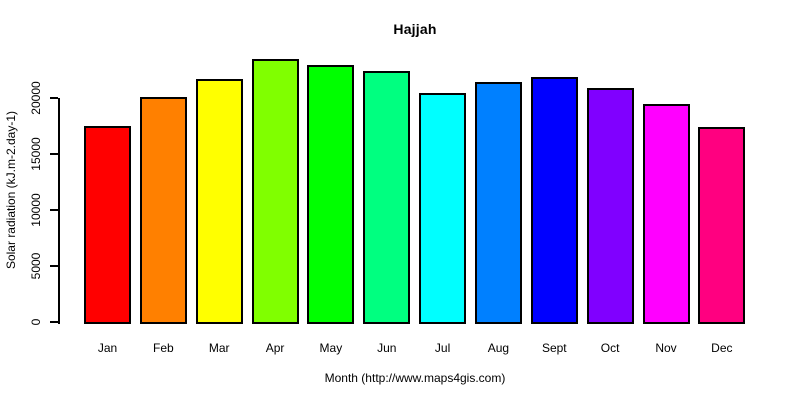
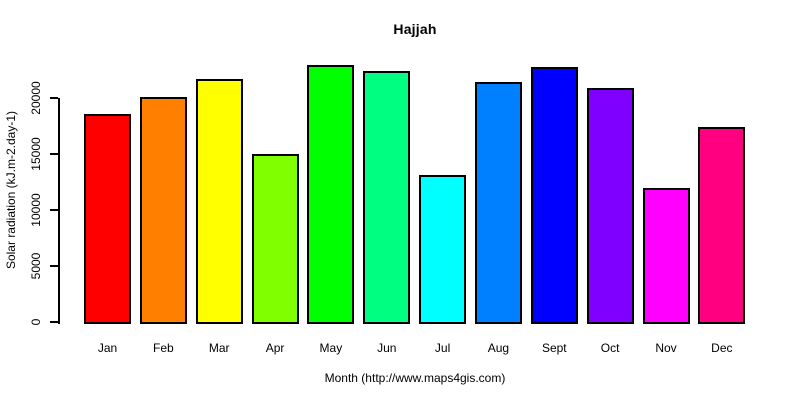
Jan: 17500 -> 18600
Apr: 23500 -> 15000
Jul: 20500 -> 13100
Sept: 21900 -> 22800
Nov: 19500 -> 12000
